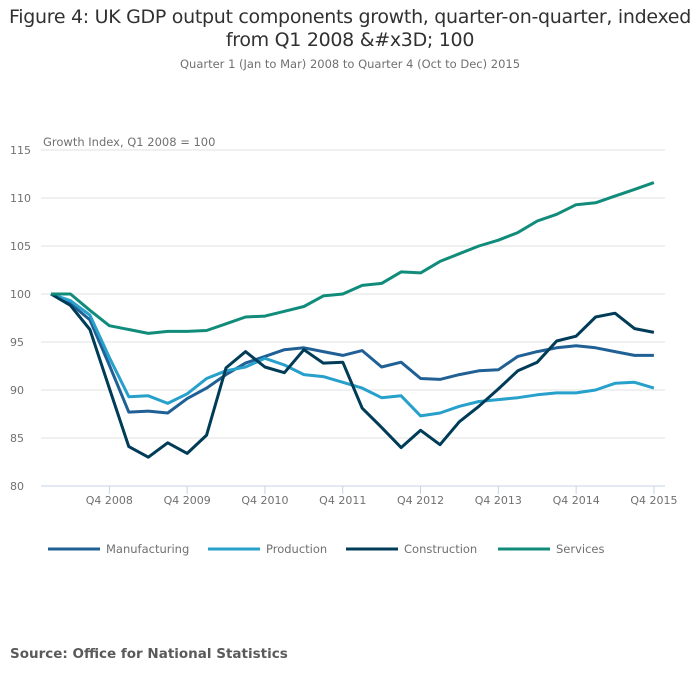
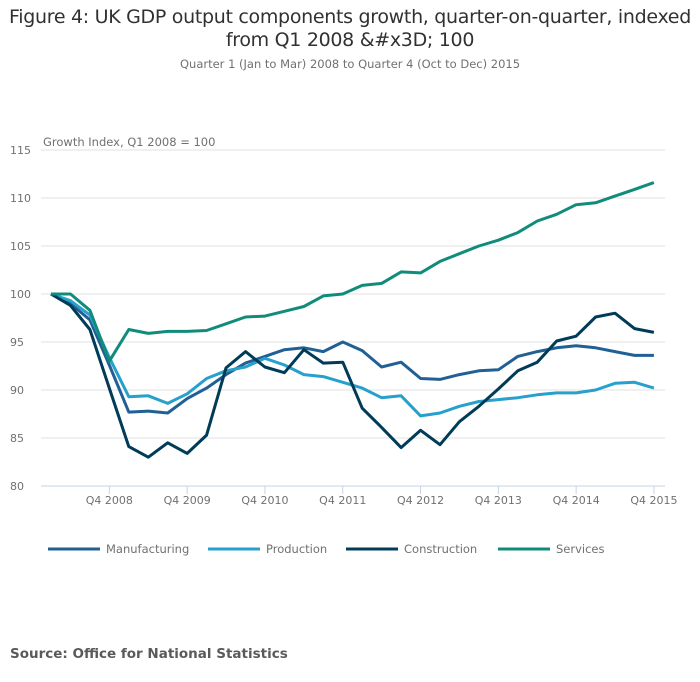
Services/Q4 2008: 97 -> 93
Manufacturing/Q4 2011: 94 -> 95
